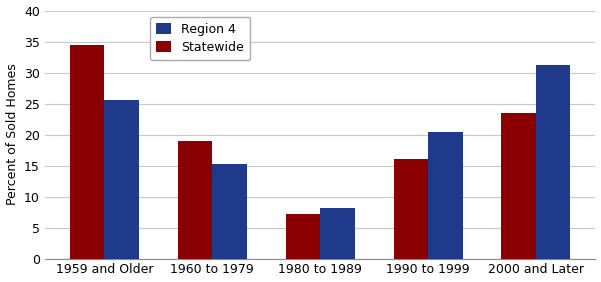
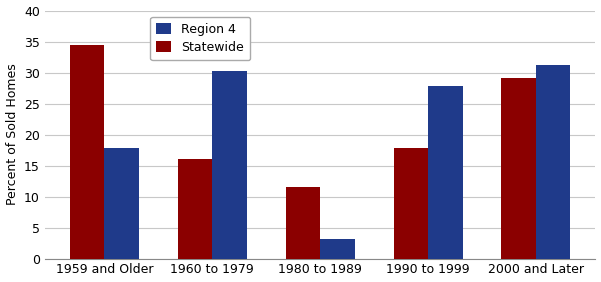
Region 4/1959 and Older: 25.5 -> 17.8
Statewide/1960 to 1979: 19.0 -> 16.0
Region 4/1960 to 1979: 15.2 -> 30.2
Statewide/1980 to 1989: 7.2 -> 11.6
Region 4/1980 to 1989: 8.2 -> 3.2
Statewide/1990 to 1999: 16.1 -> 17.8
Region 4/1990 to 1999: 20.4 -> 27.8
Statewide/2000 and Later: 23.5 -> 29.2
